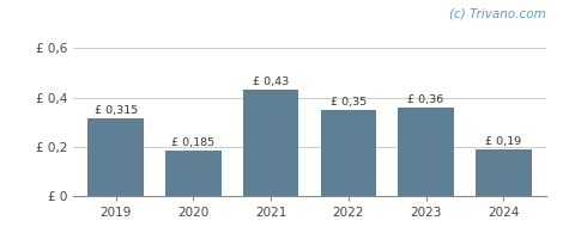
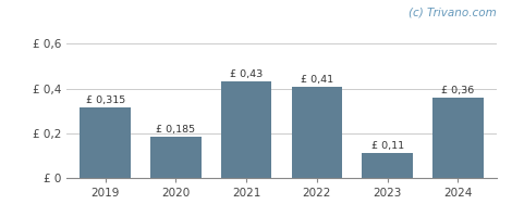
2022: 0,35 -> 0,41
2023: 0,36 -> 0,11
2024: 0,19 -> 0,36
